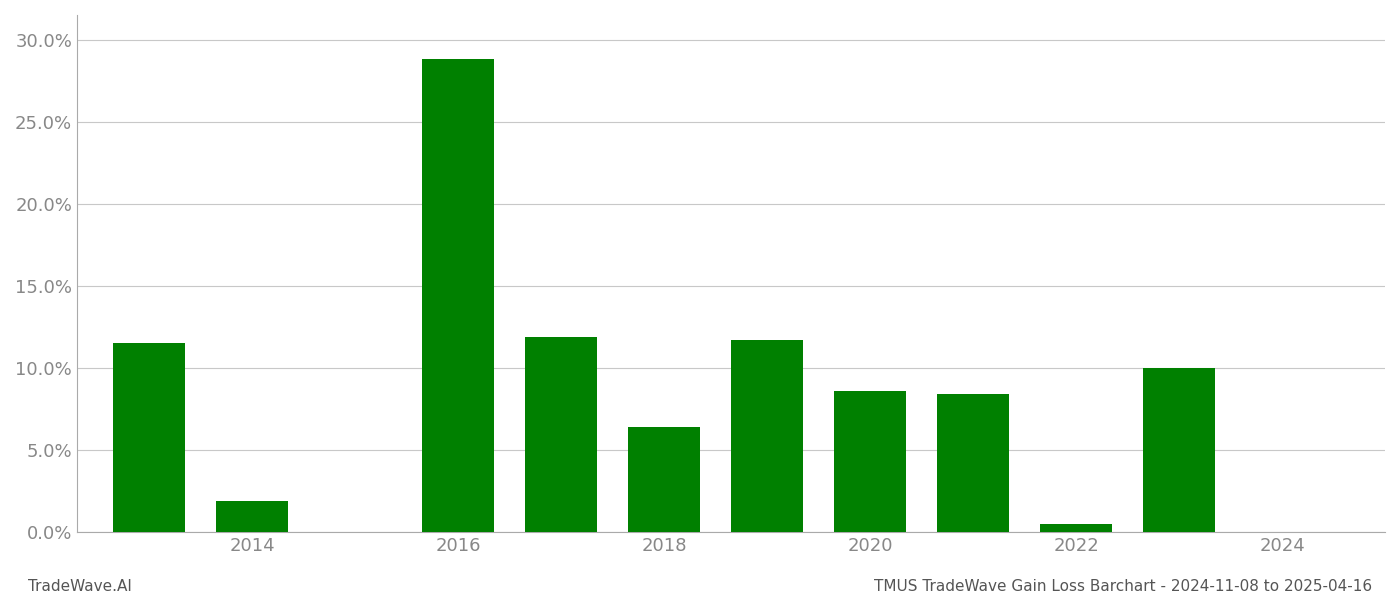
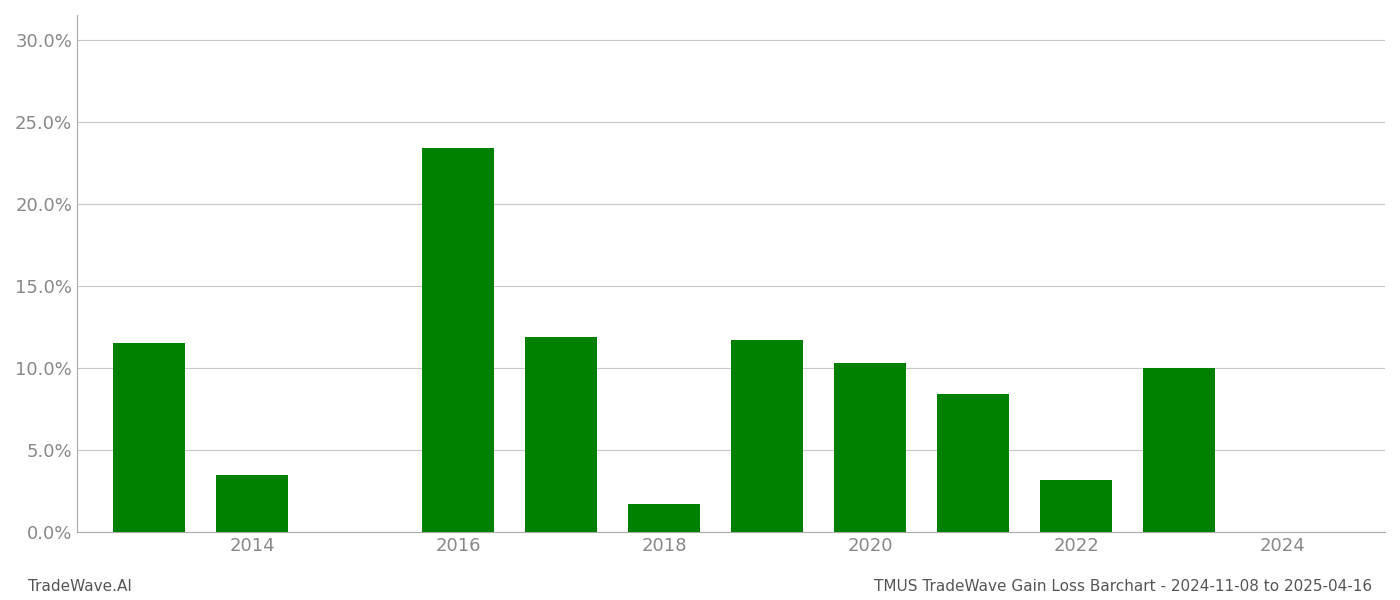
2014: 1.9% -> 3.5%
2016: 28.8% -> 23.4%
2018: 6.4% -> 1.7%
2020: 8.6% -> 10.3%
2022: 0.5% -> 3.2%
